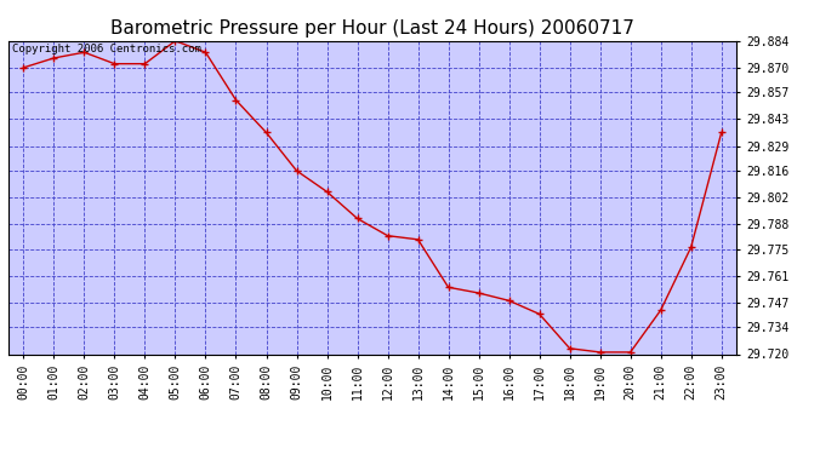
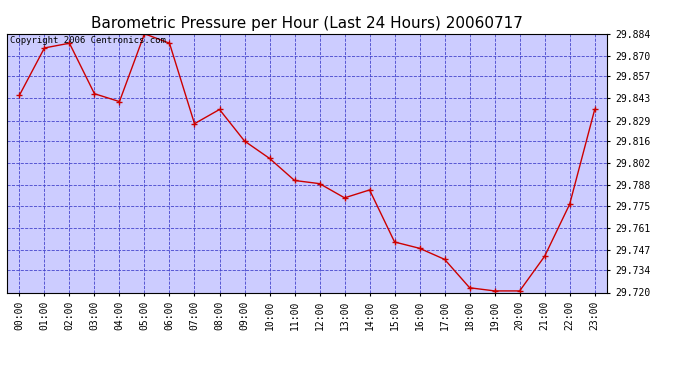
00:00: 29.870 -> 29.845
03:00: 29.872 -> 29.846
04:00: 29.872 -> 29.841
07:00: 29.853 -> 29.827
12:00: 29.782 -> 29.789
14:00: 29.755 -> 29.785
